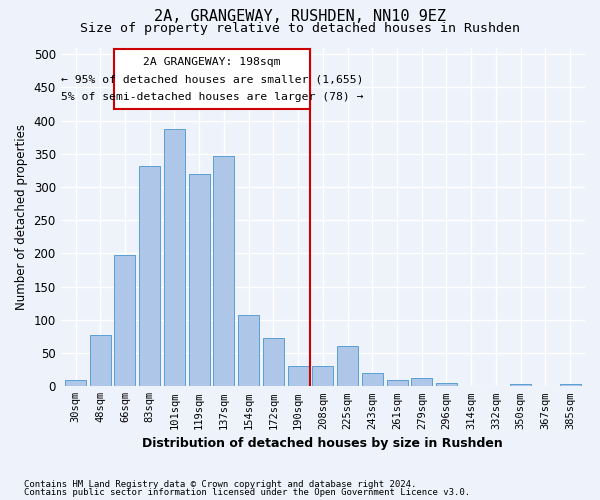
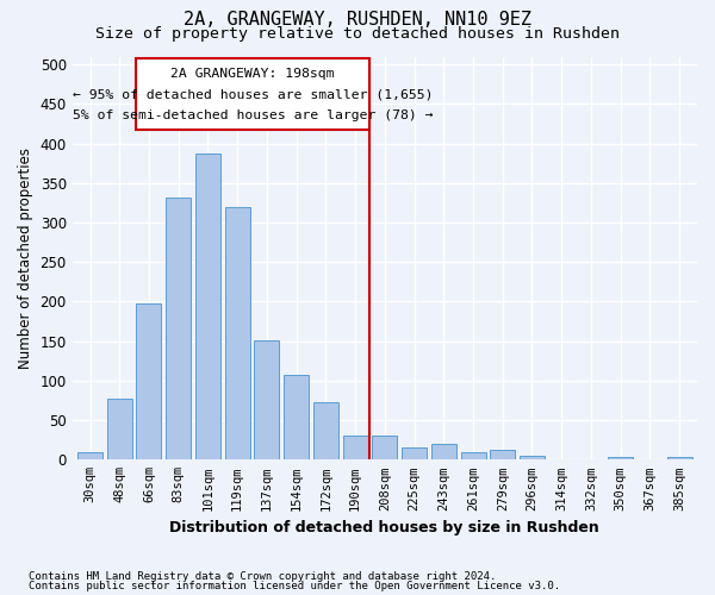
137sqm: 346 -> 151
225sqm: 60 -> 15
